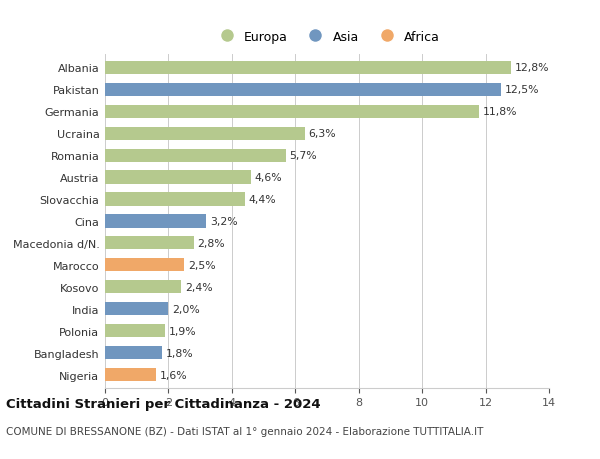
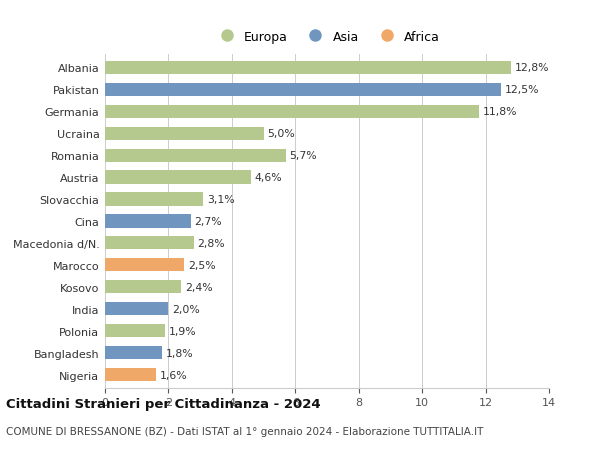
Ucraina: 6,3% -> 5,0%
Slovacchia: 4,4% -> 3,1%
Cina: 3,2% -> 2,7%
